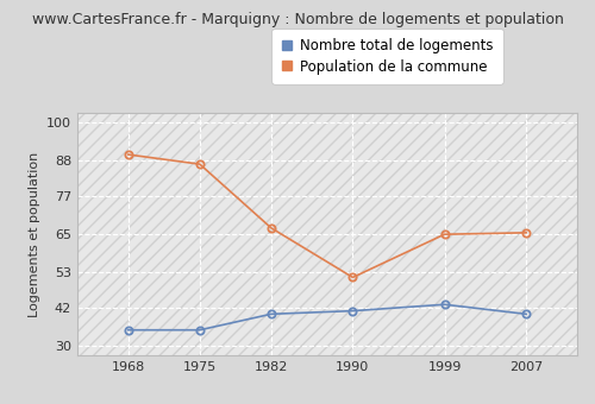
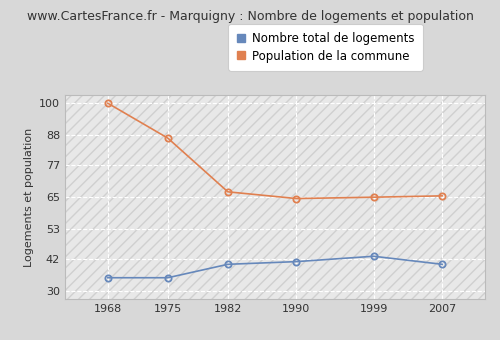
Population de la commune/1968: 90.0 -> 100.0
Population de la commune/1990: 51.5 -> 64.5
